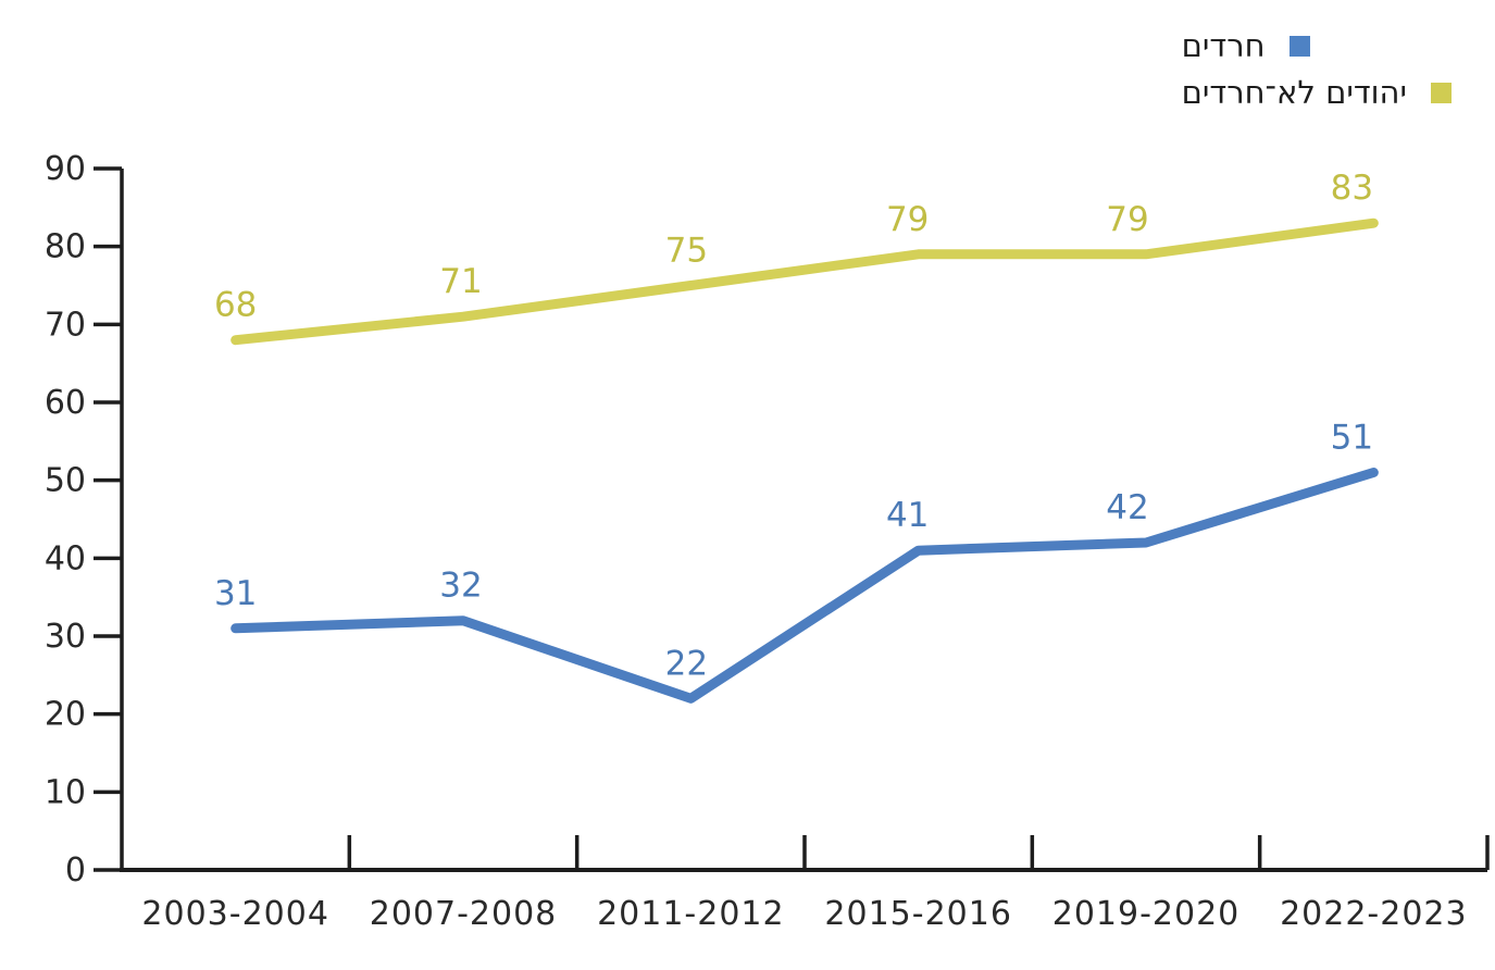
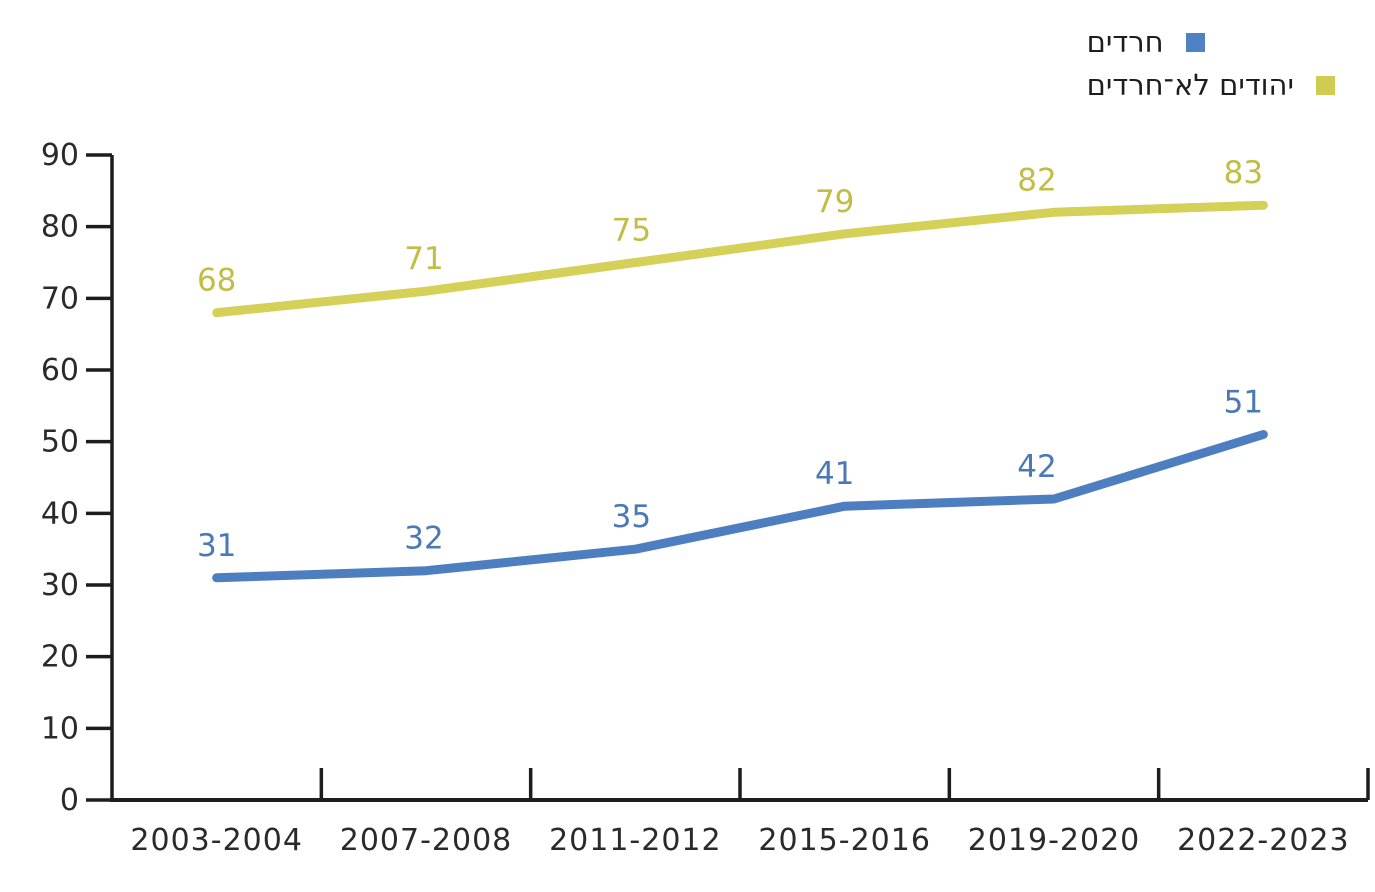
חרדים/2011-2012: 22 -> 35
יהודים לא־חרדים/2019-2020: 79 -> 82
